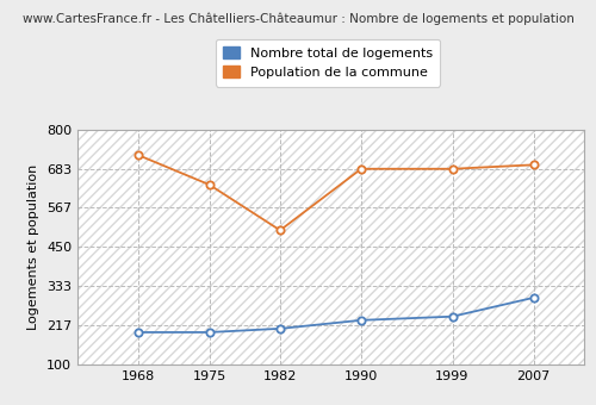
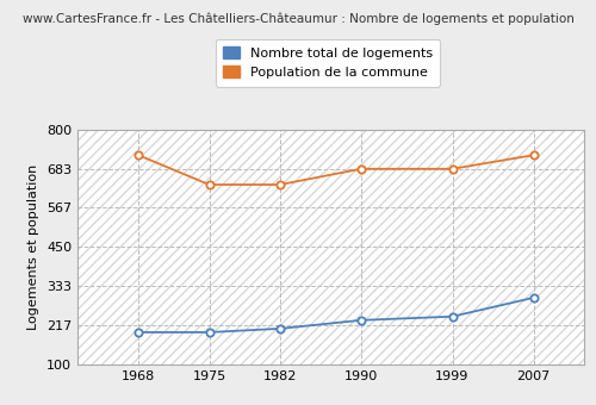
Population de la commune/1982: 500 -> 636
Population de la commune/2007: 695 -> 724
